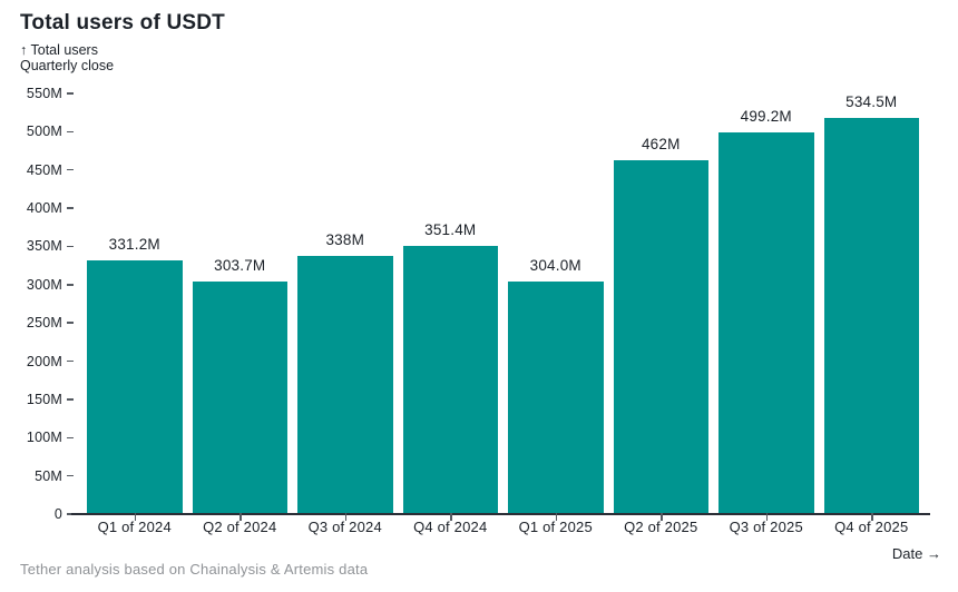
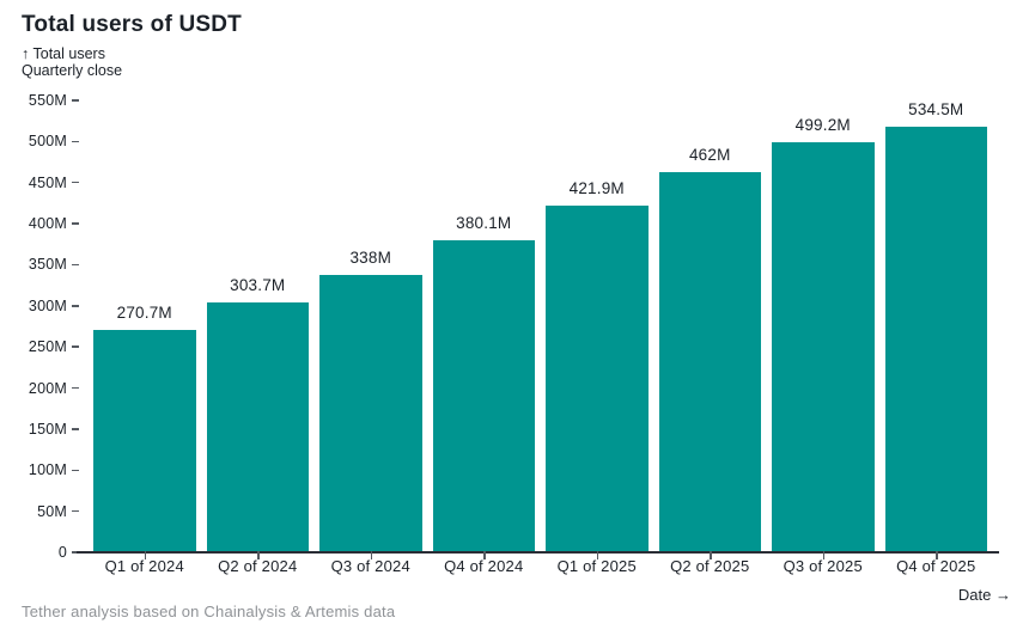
Q1 of 2024: 331.2M -> 270.7M
Q4 of 2024: 351.4M -> 380.1M
Q1 of 2025: 304.0M -> 421.9M
